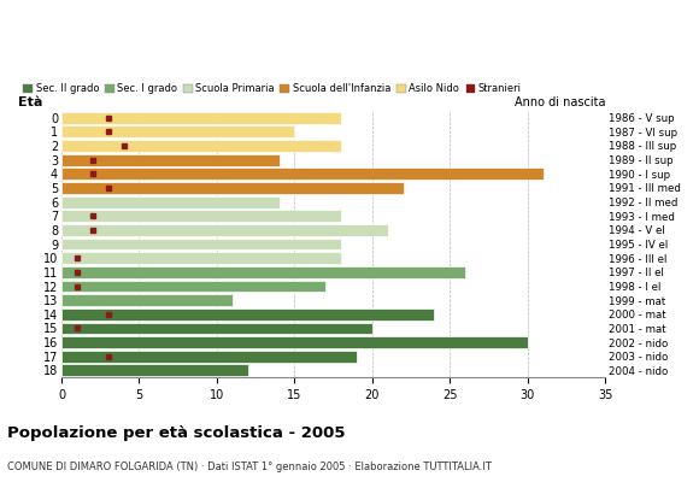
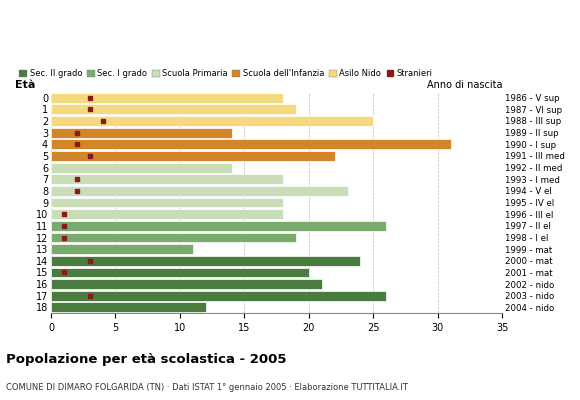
1: 15 -> 19
2: 18 -> 25
8: 21 -> 23
12: 17 -> 19
16: 30 -> 21
17: 19 -> 26
